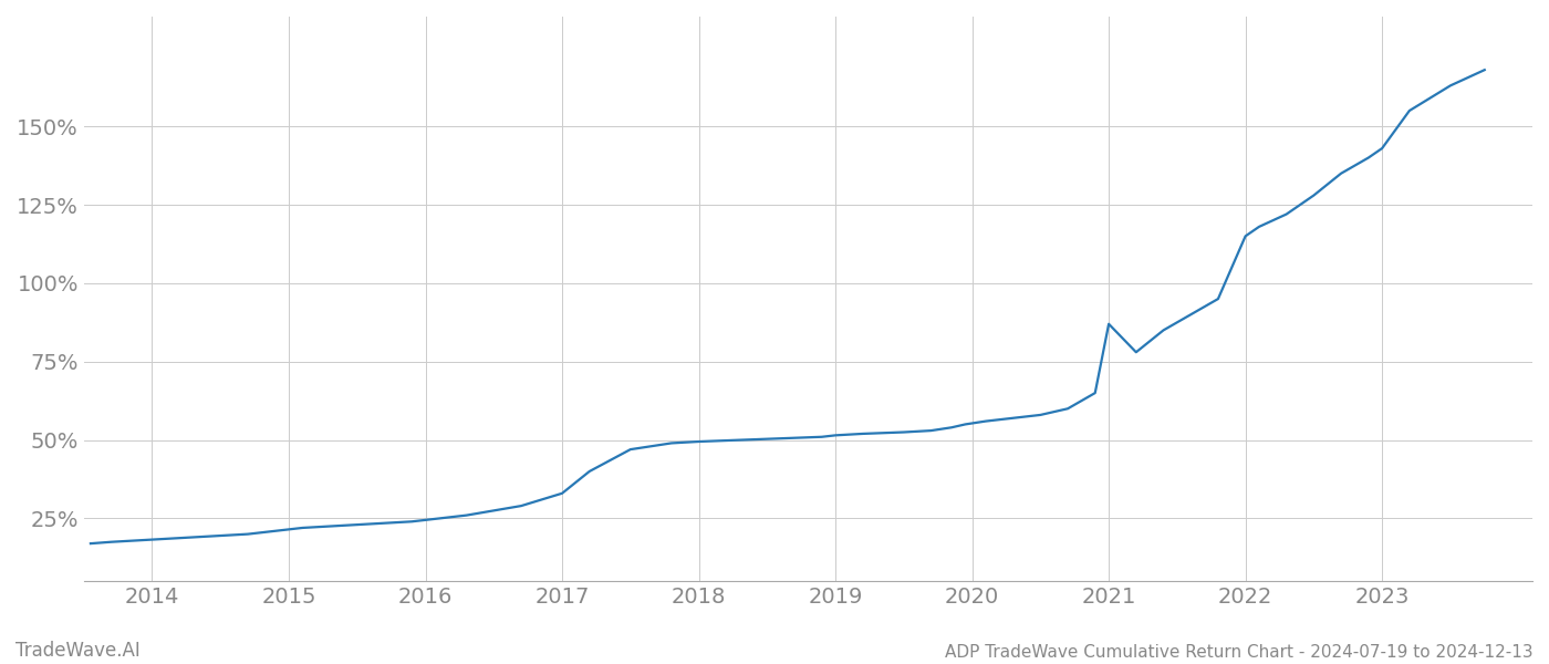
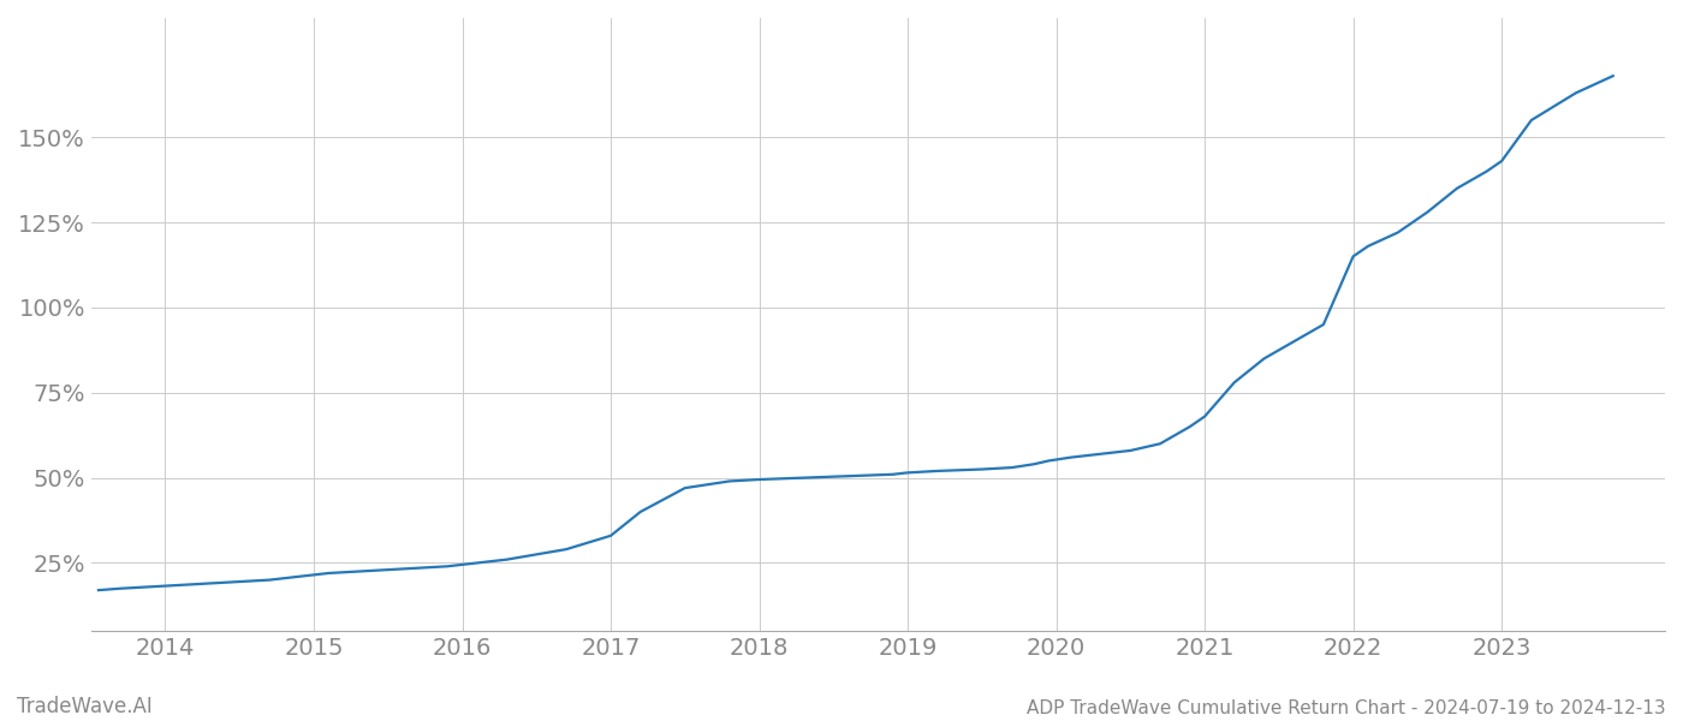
2021: 87.0% -> 68.0%
